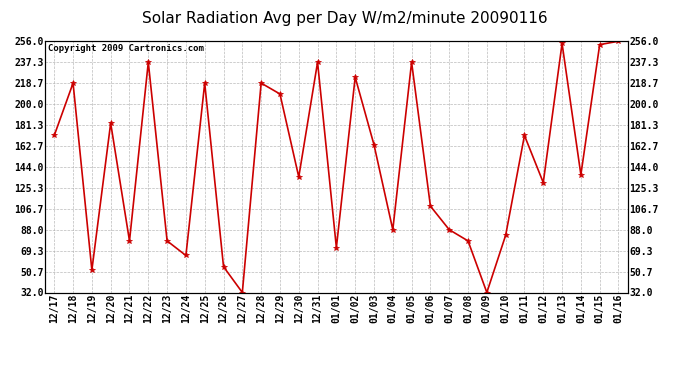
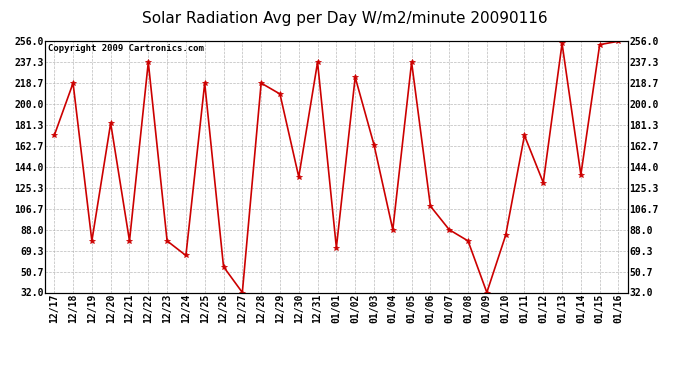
12/19: 52 -> 78
